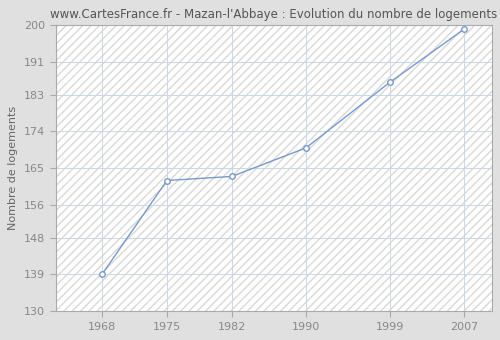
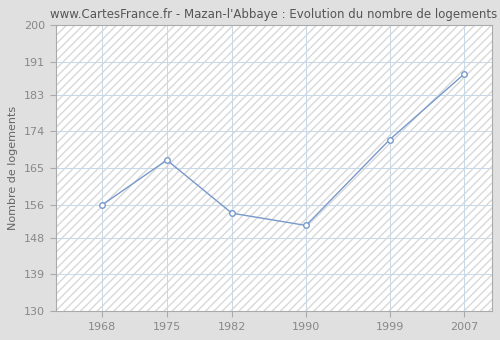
1968: 139 -> 156
1975: 162 -> 167
1982: 163 -> 154
1990: 170 -> 151
1999: 186 -> 172
2007: 199 -> 188
